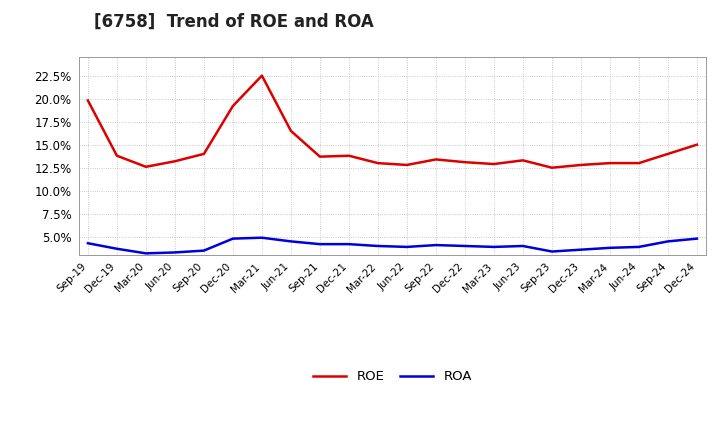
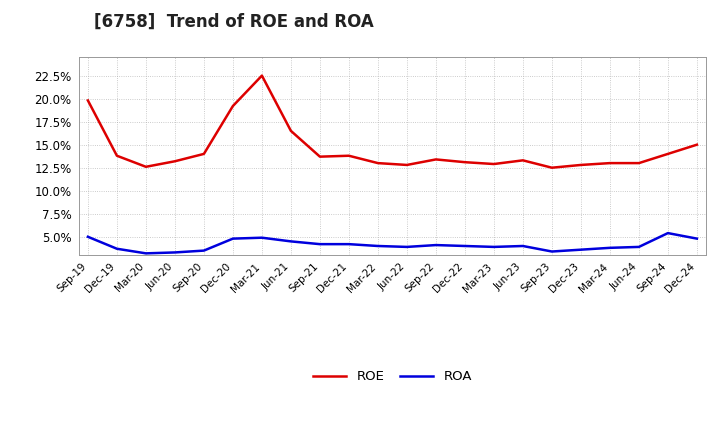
ROA/Sep-19: 4.3% -> 5.0%
ROA/Sep-24: 4.5% -> 5.4%
